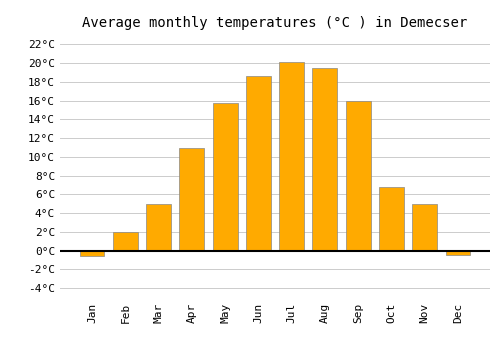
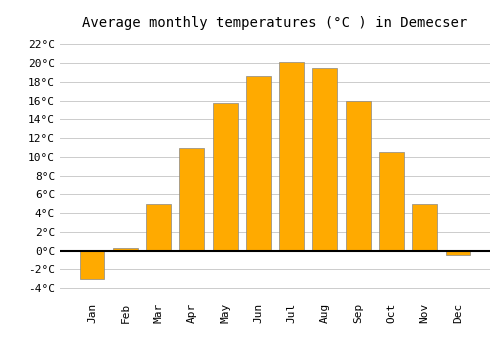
Jan: -0.6°C -> -3.0°C
Feb: 2.0°C -> 0.3°C
Oct: 6.8°C -> 10.5°C
